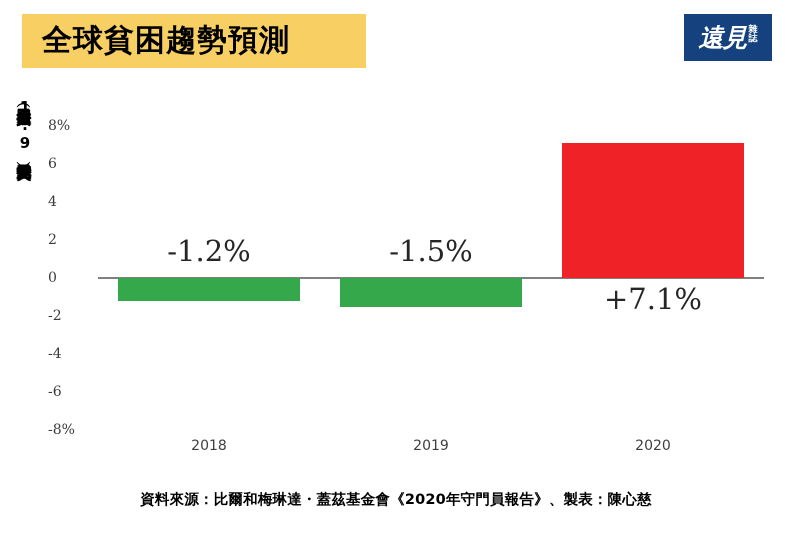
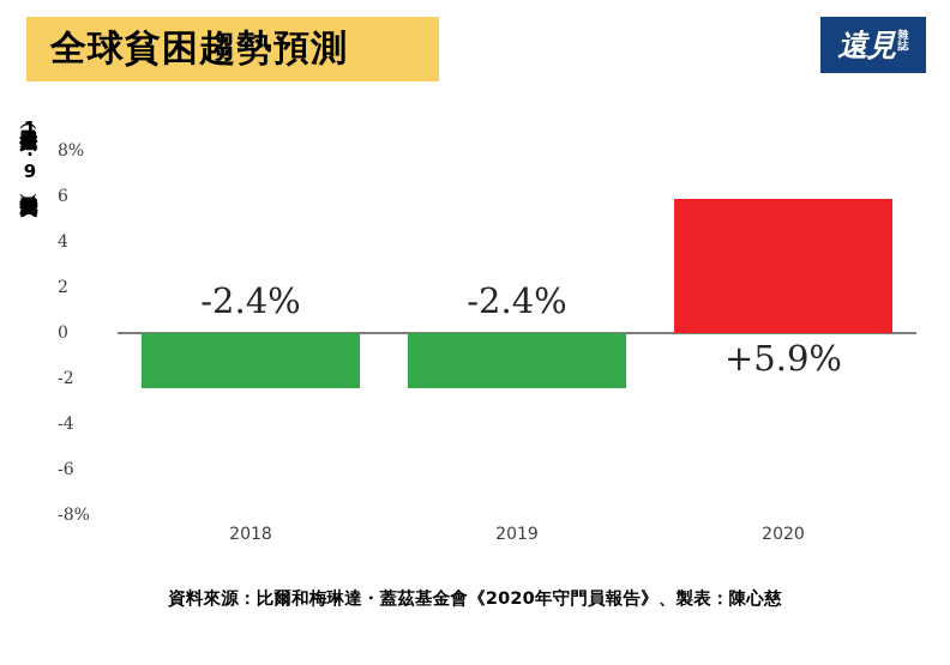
2018: -1.2% -> -2.4%
2019: -1.5% -> -2.4%
2020: +7.1% -> +5.9%
